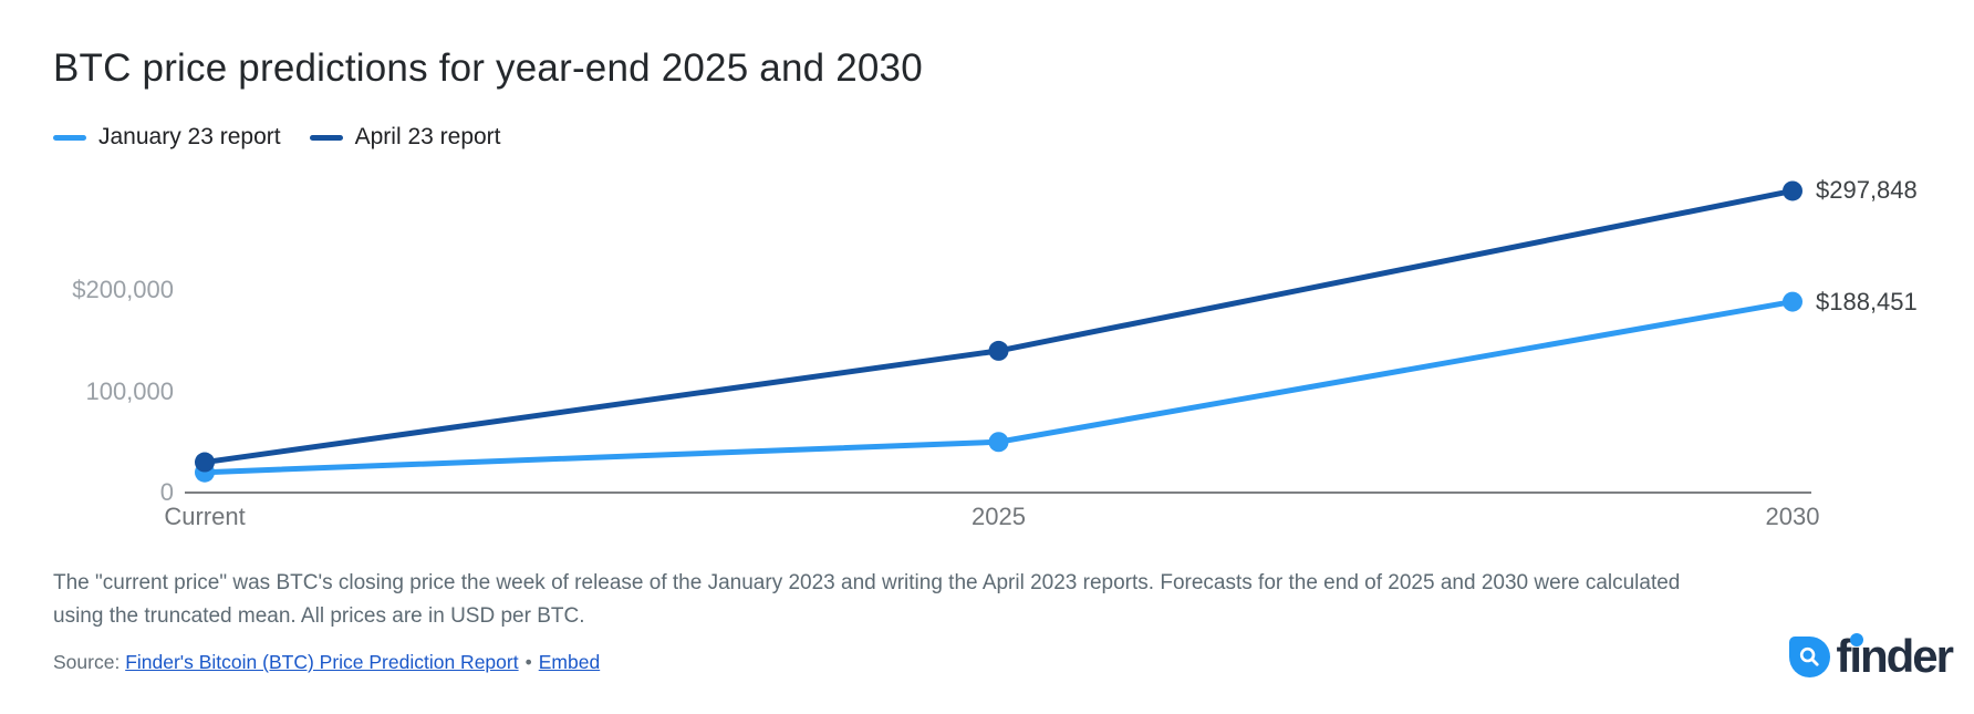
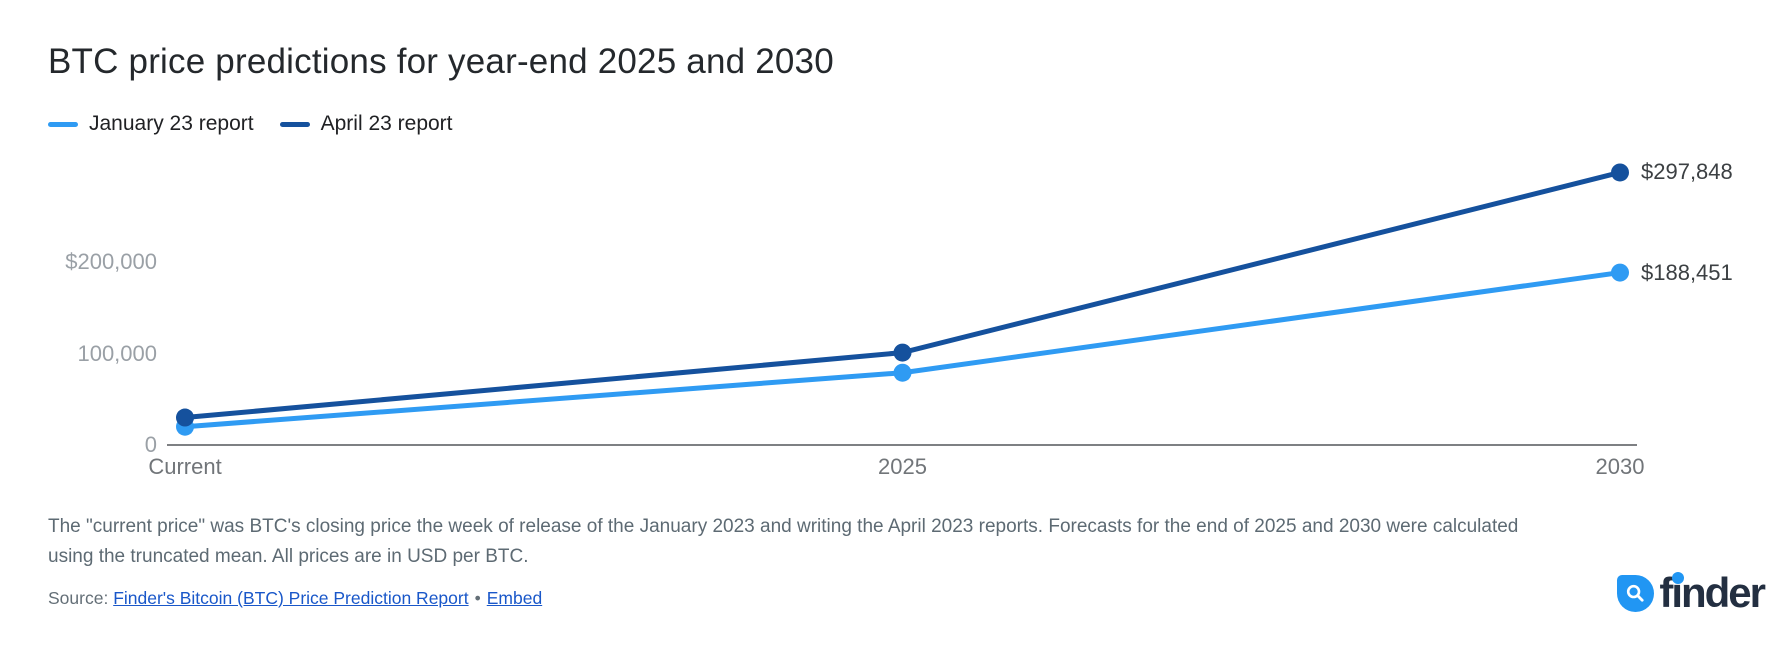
January 23 report/2025: $50000 -> $80000
April 23 report/2025: $140000 -> $100000
